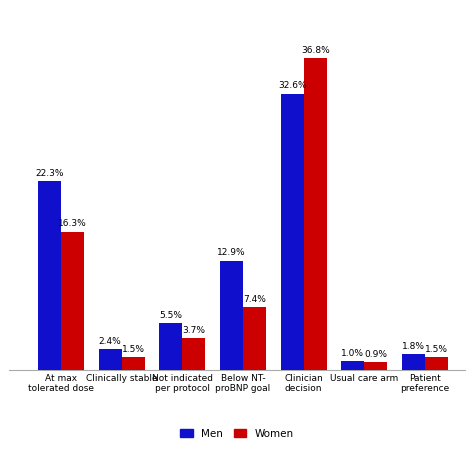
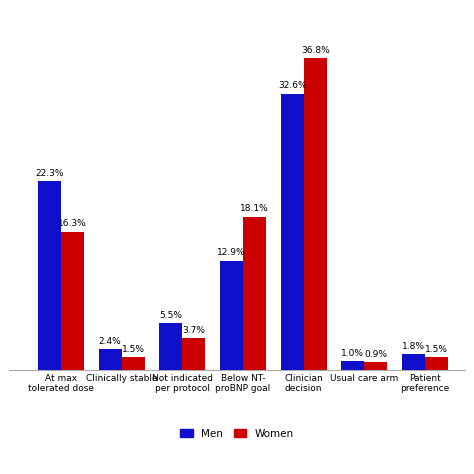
Women/Below NT- proBNP goal: 7.4% -> 18.1%
